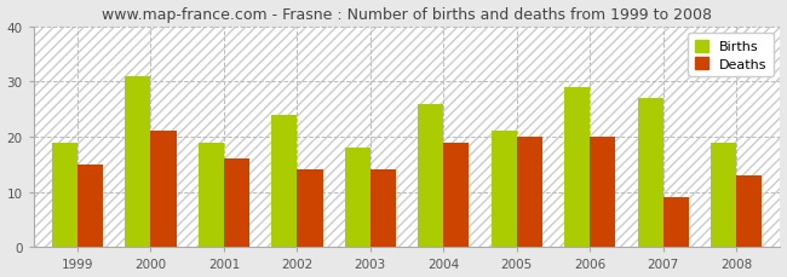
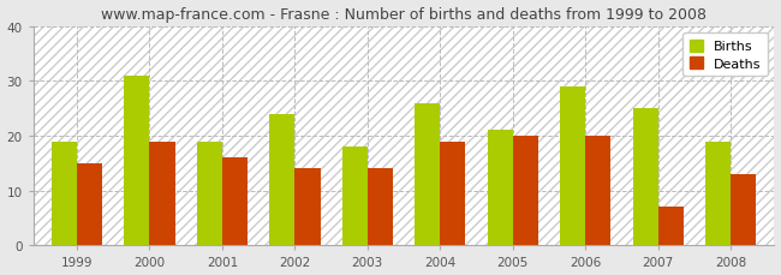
Deaths/2000: 21 -> 19
Births/2007: 27 -> 25
Deaths/2007: 9 -> 7
